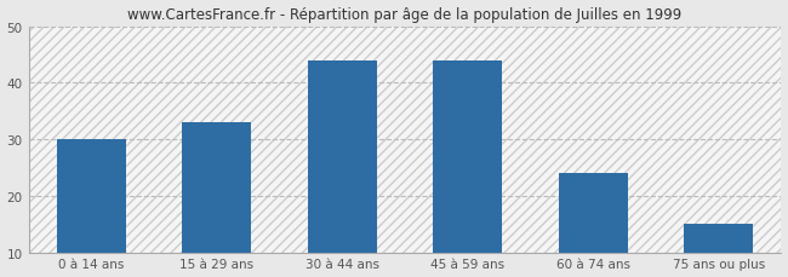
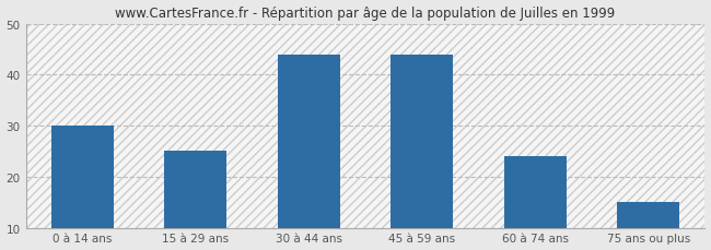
15 à 29 ans: 33 -> 25
